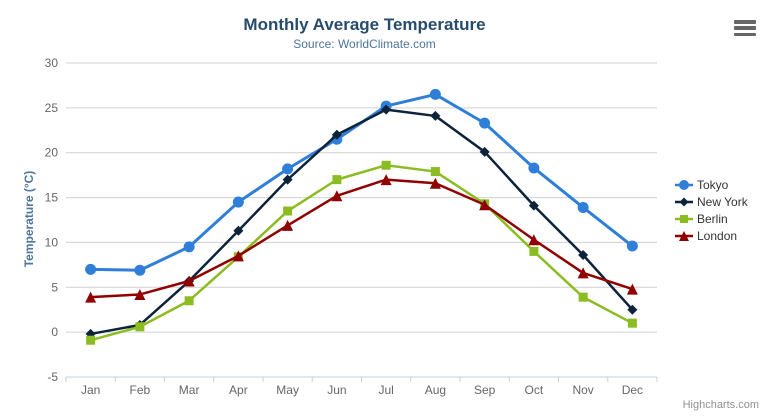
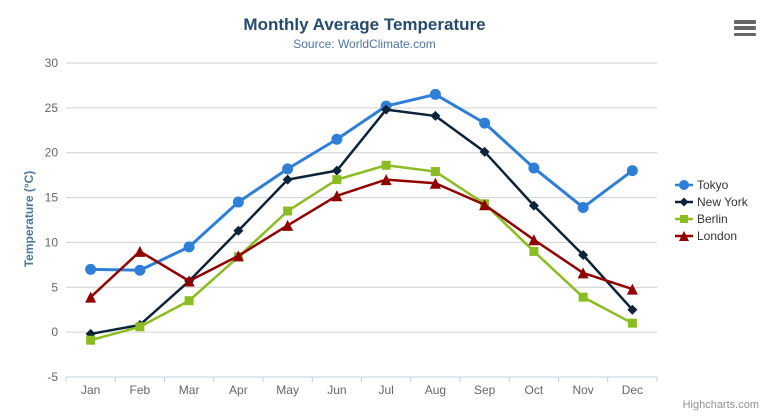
London/Feb: 4 -> 9
New York/Jun: 22 -> 18
Tokyo/Dec: 10 -> 18
